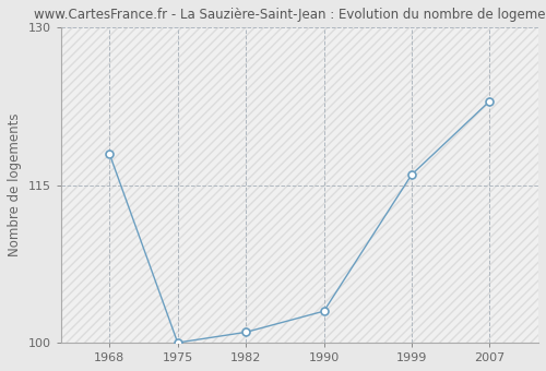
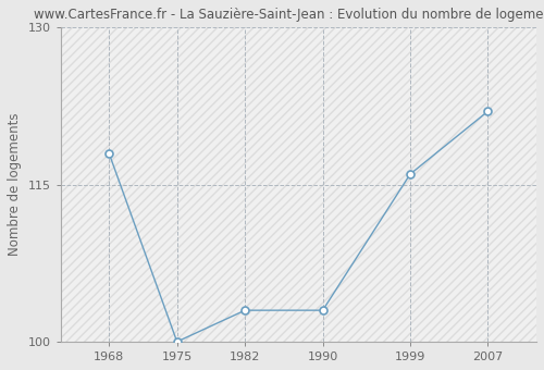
1982: 101 -> 103
2007: 123 -> 122
